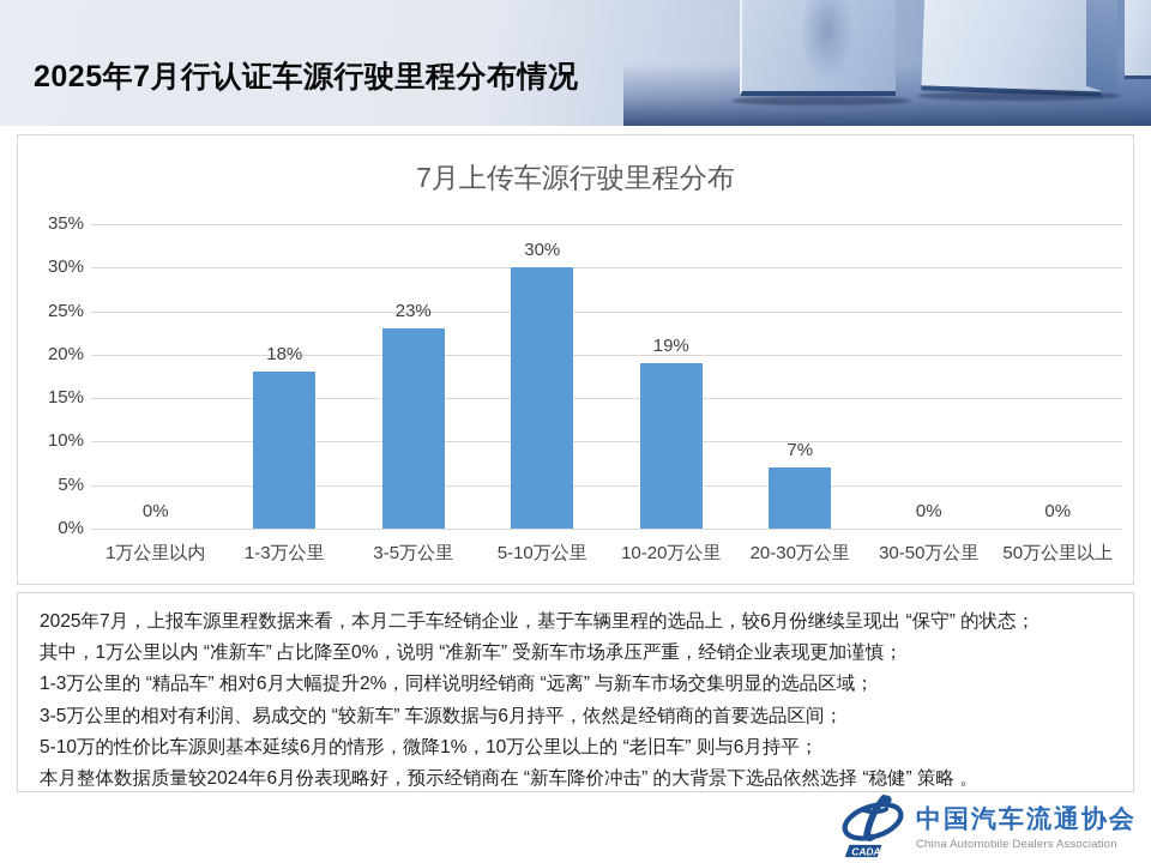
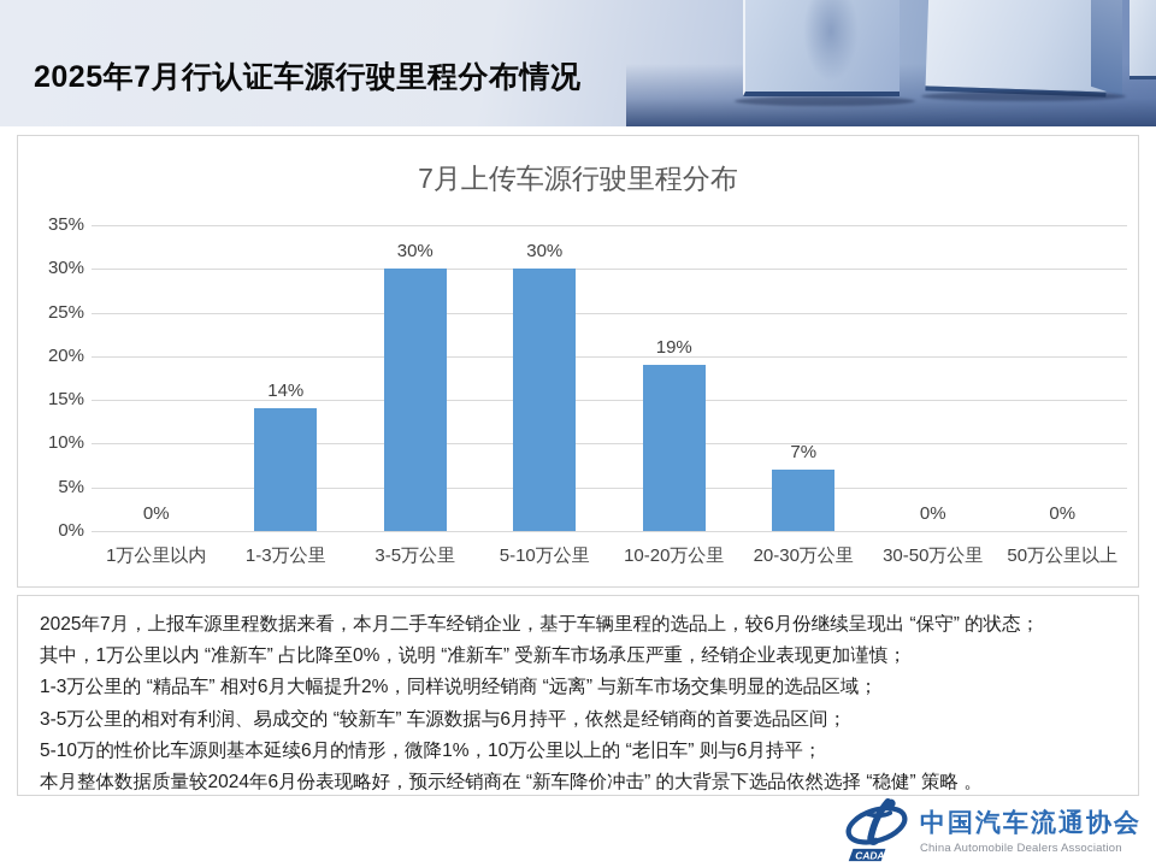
1-3万公里: 18% -> 14%
3-5万公里: 23% -> 30%
